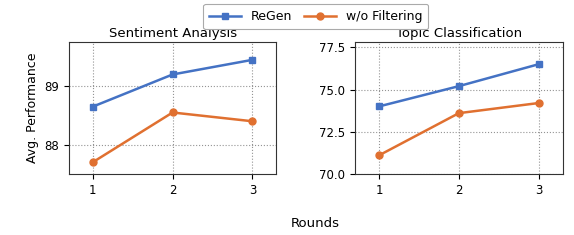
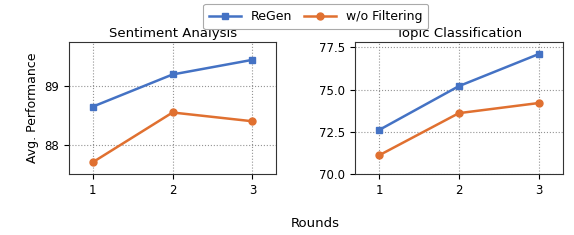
Topic Classification/ReGen/1: 74.0 -> 72.6
Topic Classification/ReGen/3: 76.5 -> 77.1
